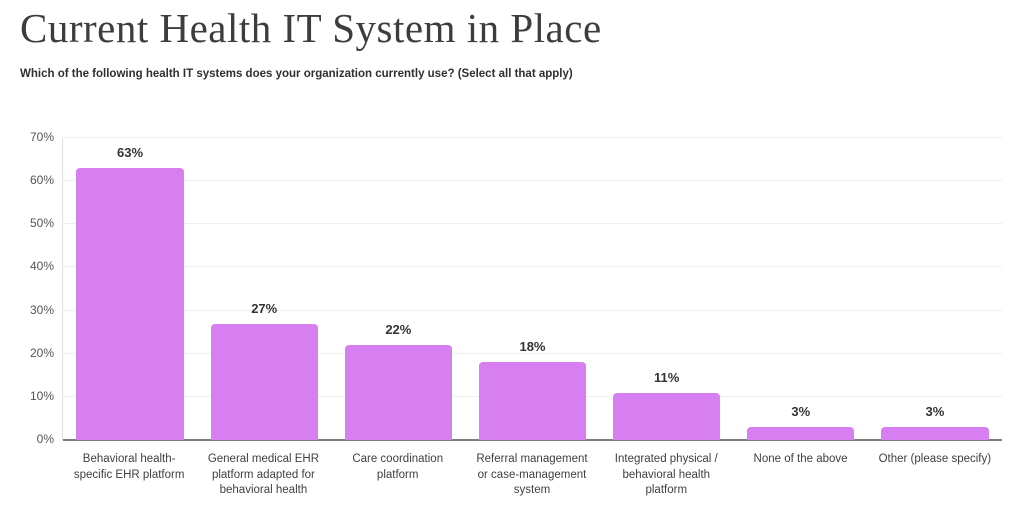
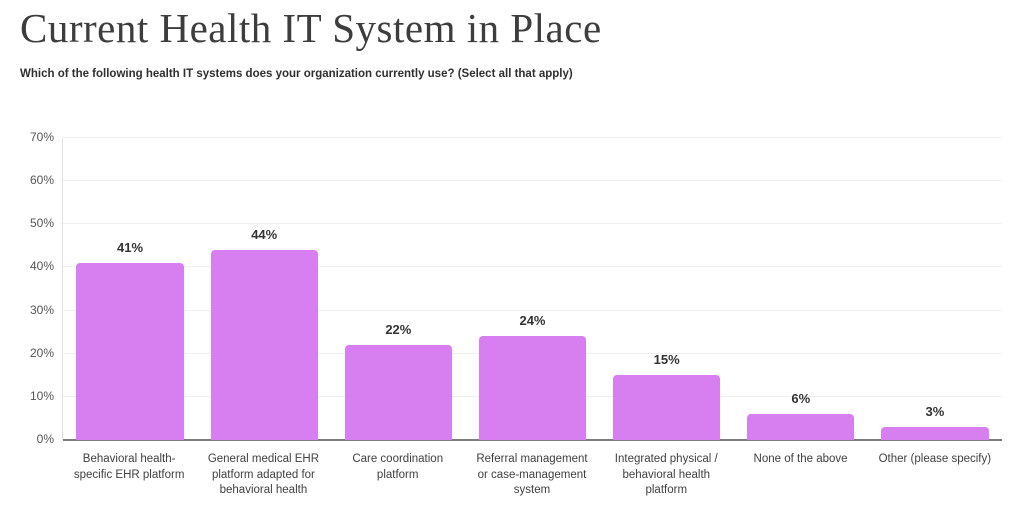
Behavioral health-specific EHR platform: 63% -> 41%
General medical EHR platform adapted for behavioral health: 27% -> 44%
Referral management or case-management system: 18% -> 24%
Integrated physical / behavioral health platform: 11% -> 15%
None of the above: 3% -> 6%
